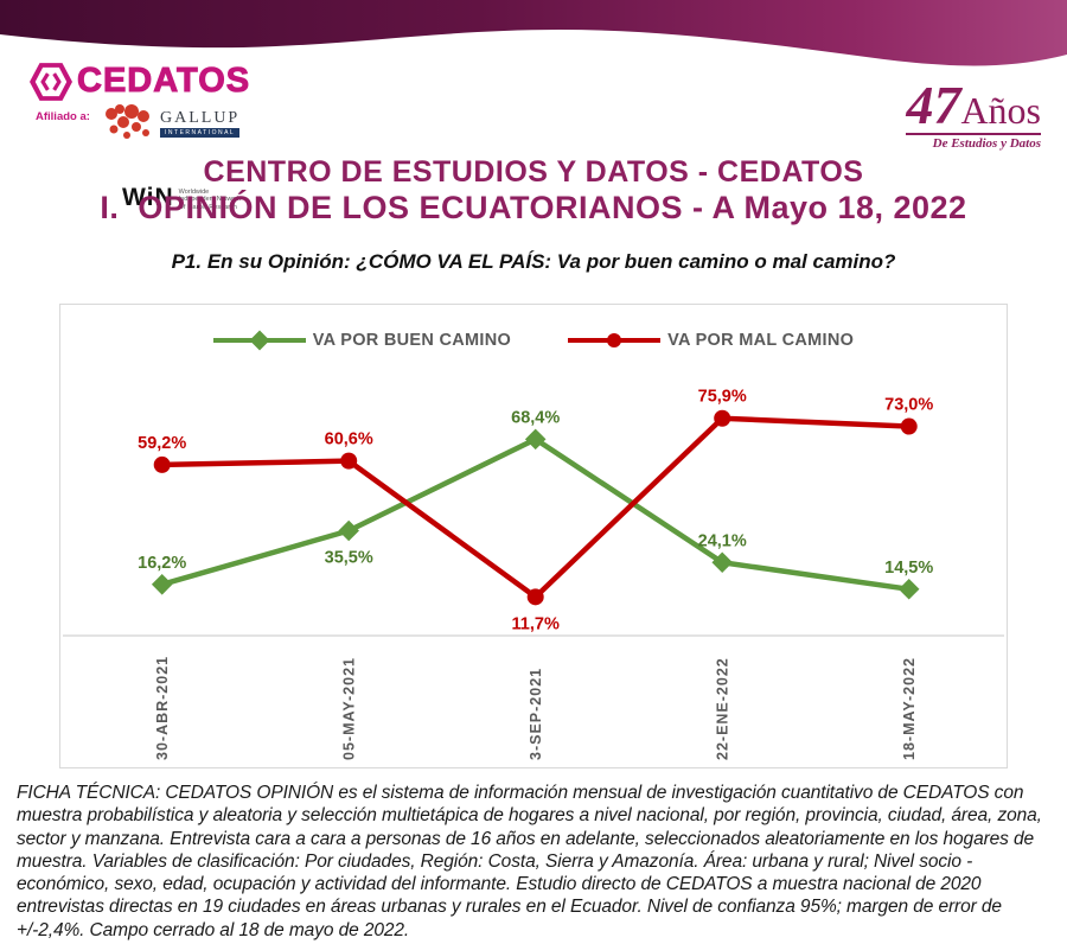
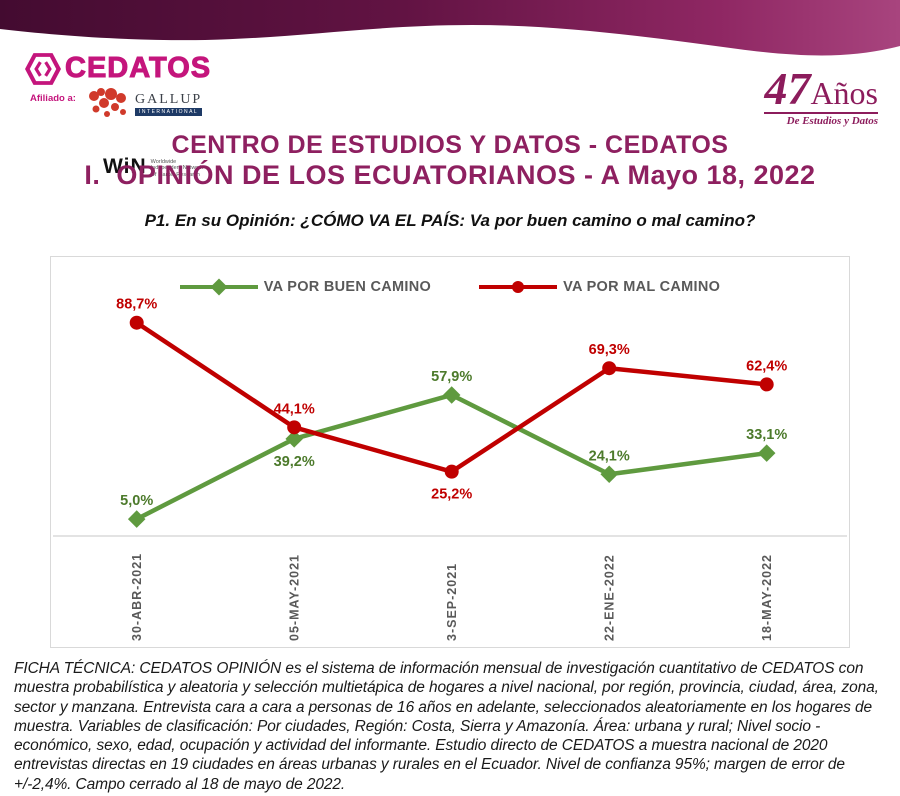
VA POR BUEN CAMINO/30-ABR-2021: 16,2% -> 5,0%
VA POR MAL CAMINO/30-ABR-2021: 59,2% -> 88,7%
VA POR BUEN CAMINO/05-MAY-2021: 35,5% -> 39,2%
VA POR MAL CAMINO/05-MAY-2021: 60,6% -> 44,1%
VA POR BUEN CAMINO/3-SEP-2021: 68,4% -> 57,9%
VA POR MAL CAMINO/3-SEP-2021: 11,7% -> 25,2%
VA POR MAL CAMINO/22-ENE-2022: 75,9% -> 69,3%
VA POR BUEN CAMINO/18-MAY-2022: 14,5% -> 33,1%
VA POR MAL CAMINO/18-MAY-2022: 73,0% -> 62,4%
